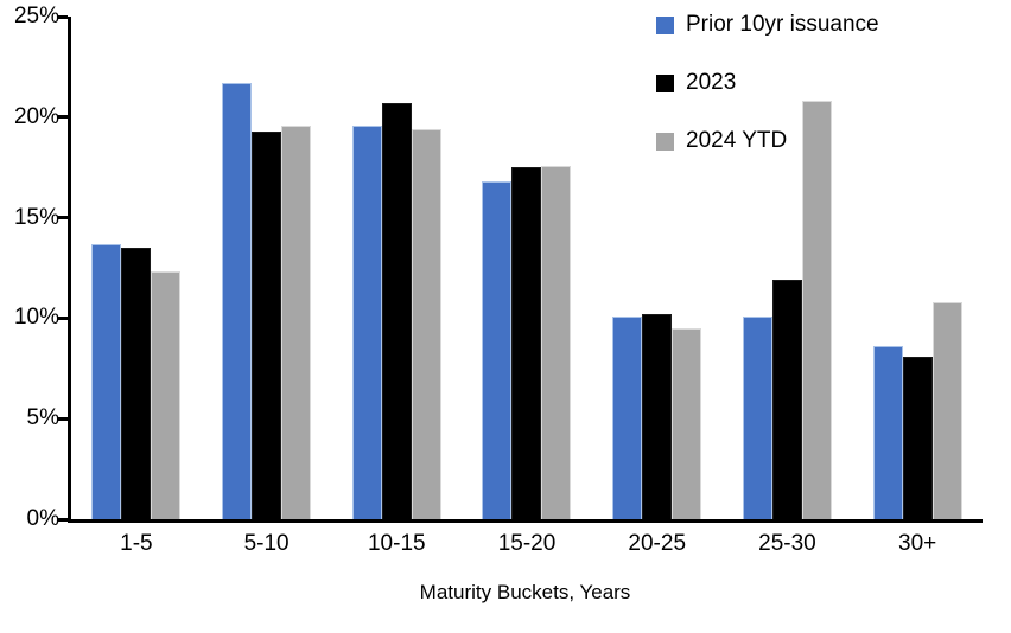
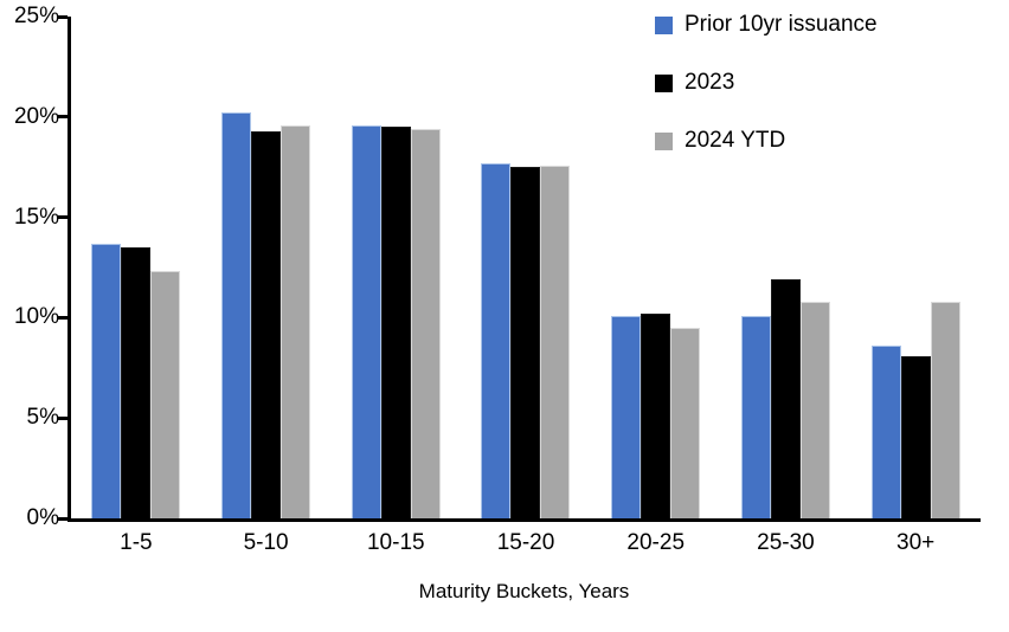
Prior 10yr issuance/5-10: 21.7% -> 20.2%
2023/10-15: 20.7% -> 19.5%
Prior 10yr issuance/15-20: 16.8% -> 17.7%
2024 YTD/25-30: 20.8% -> 10.8%
